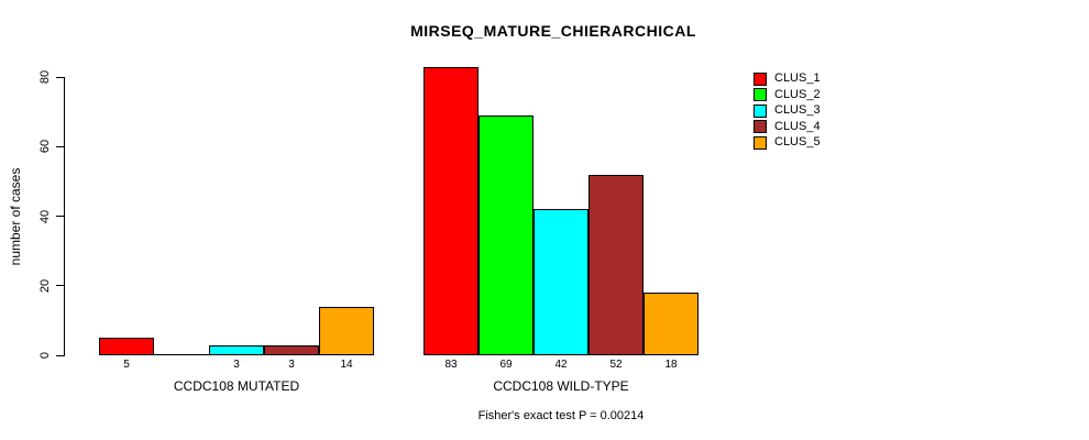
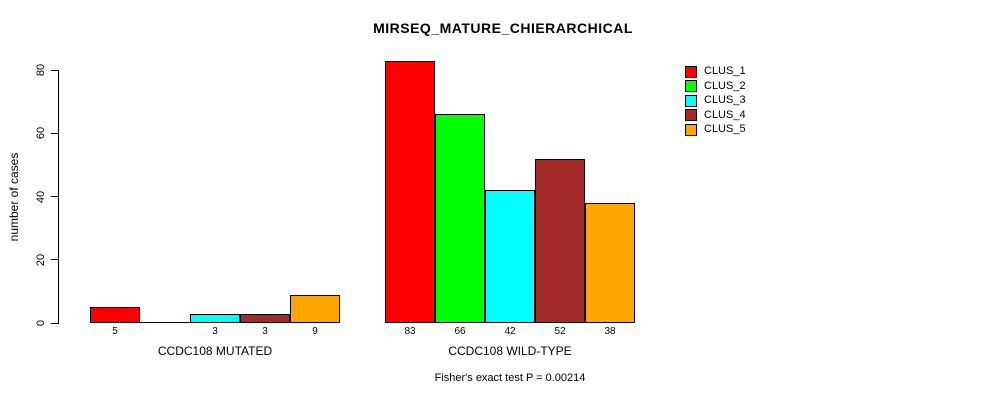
CLUS_5/CCDC108 MUTATED: 14 -> 9
CLUS_2/CCDC108 WILD-TYPE: 69 -> 66
CLUS_5/CCDC108 WILD-TYPE: 18 -> 38
